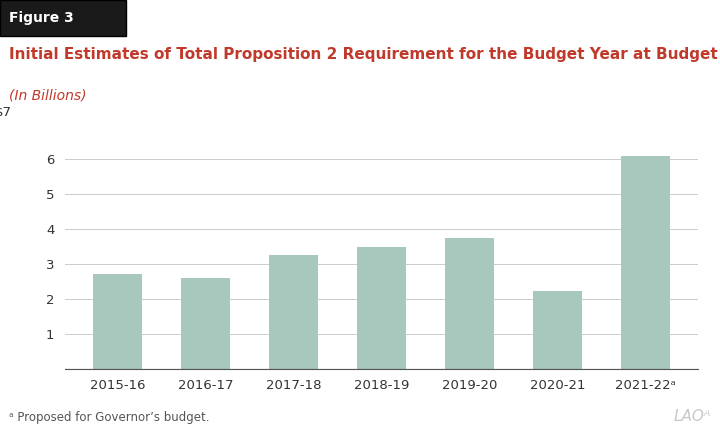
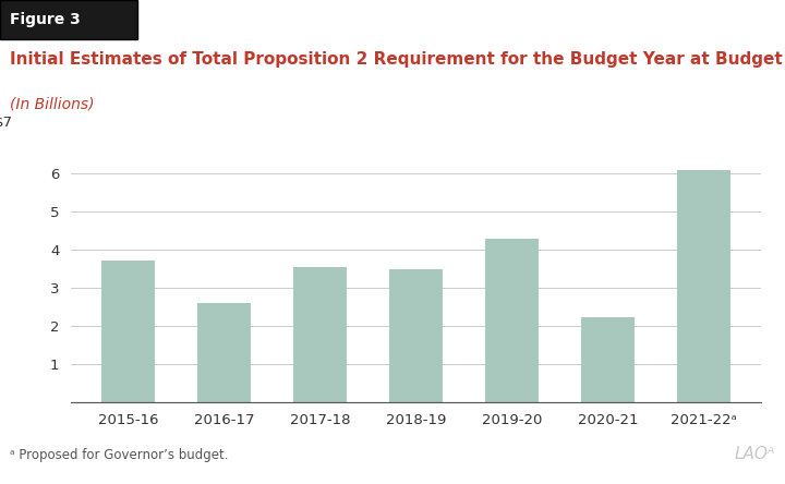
2015-16: 2.70 -> 3.70
2017-18: 3.25 -> 3.55
2019-20: 3.75 -> 4.30
